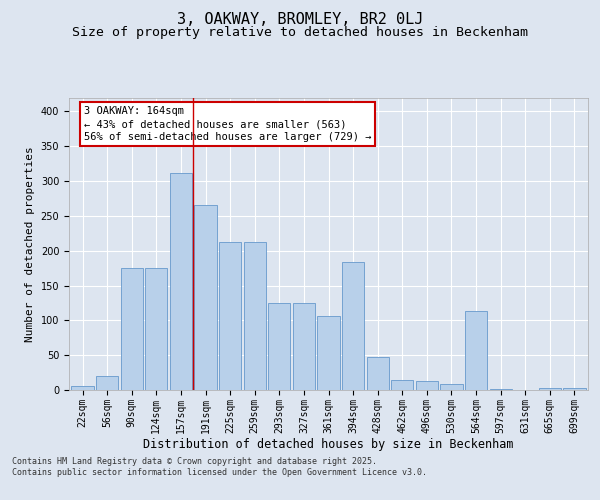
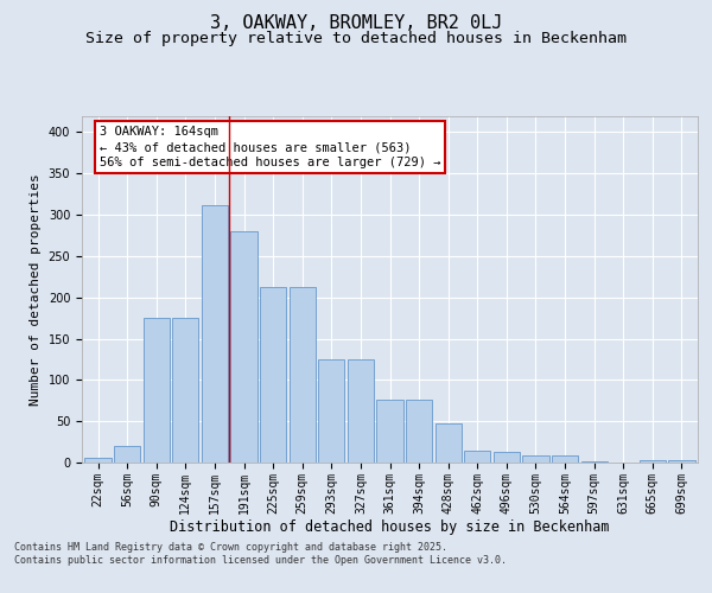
191sqm: 266 -> 280
361sqm: 106 -> 76
394sqm: 184 -> 76
564sqm: 114 -> 8
